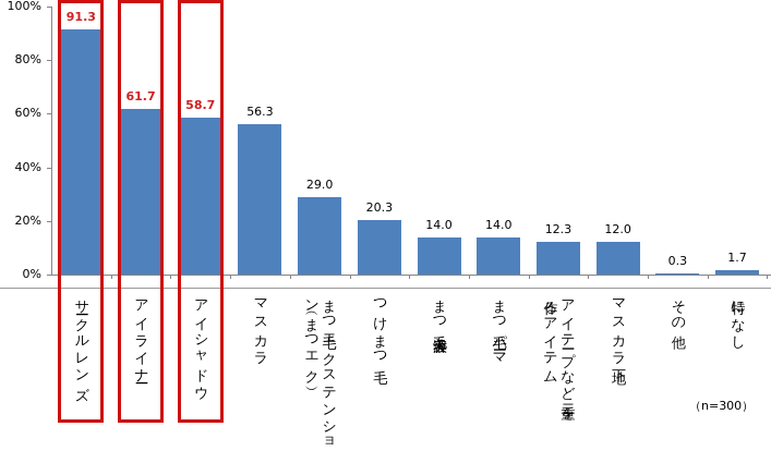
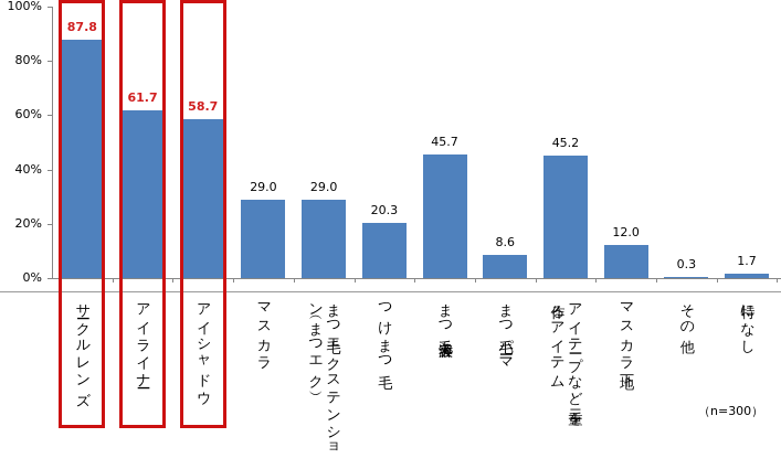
サークルレンズ: 91.3 -> 87.8
マスカラ: 56.3 -> 29.0
まつ毛美容液: 14.0 -> 45.7
まつ毛パーマ: 14.0 -> 8.6
アイテープなど二重を作るアイテム: 12.3 -> 45.2
